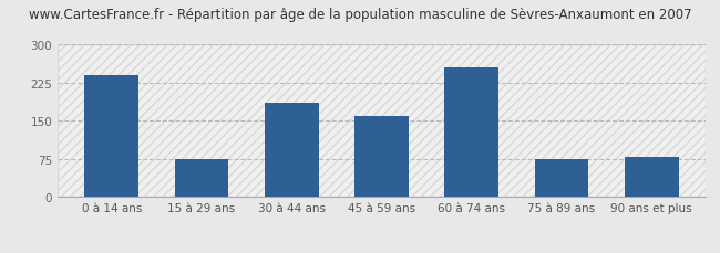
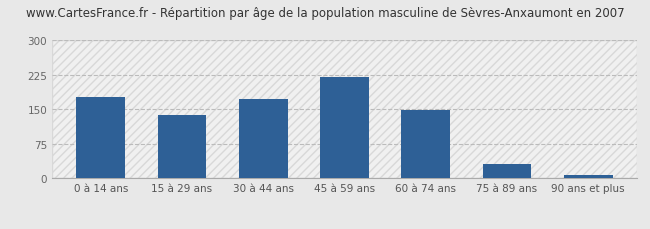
0 à 14 ans: 240 -> 178
15 à 29 ans: 75 -> 138
30 à 44 ans: 185 -> 172
45 à 59 ans: 160 -> 220
60 à 74 ans: 255 -> 149
75 à 89 ans: 75 -> 32
90 ans et plus: 80 -> 7
